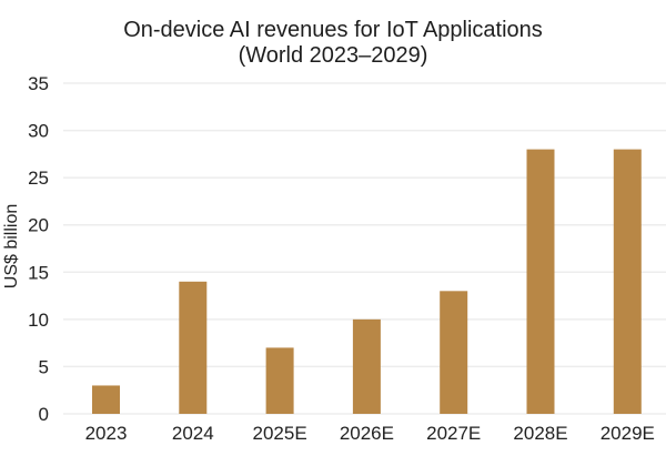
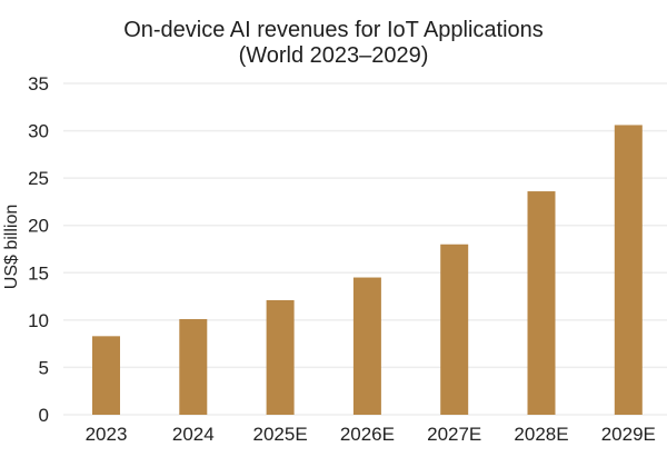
2023: 3 -> 8
2024: 14 -> 10
2025E: 7 -> 12
2026E: 10 -> 14
2027E: 13 -> 18
2028E: 28 -> 24
2029E: 28 -> 31
